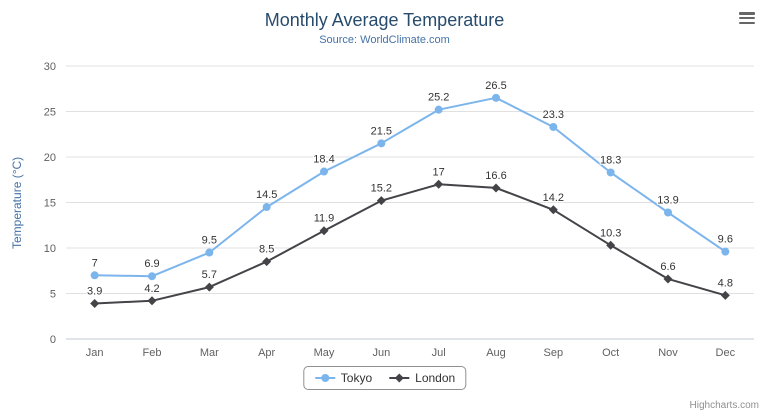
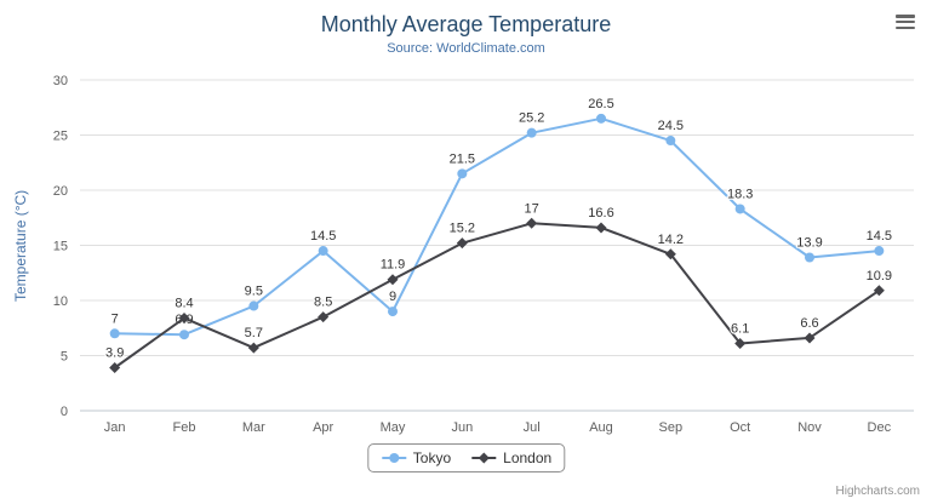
London/Feb: 4.2 -> 8.4
Tokyo/May: 18.4 -> 9
Tokyo/Sep: 23.3 -> 24.5
London/Oct: 10.3 -> 6.1
Tokyo/Dec: 9.6 -> 14.5
London/Dec: 4.8 -> 10.9
